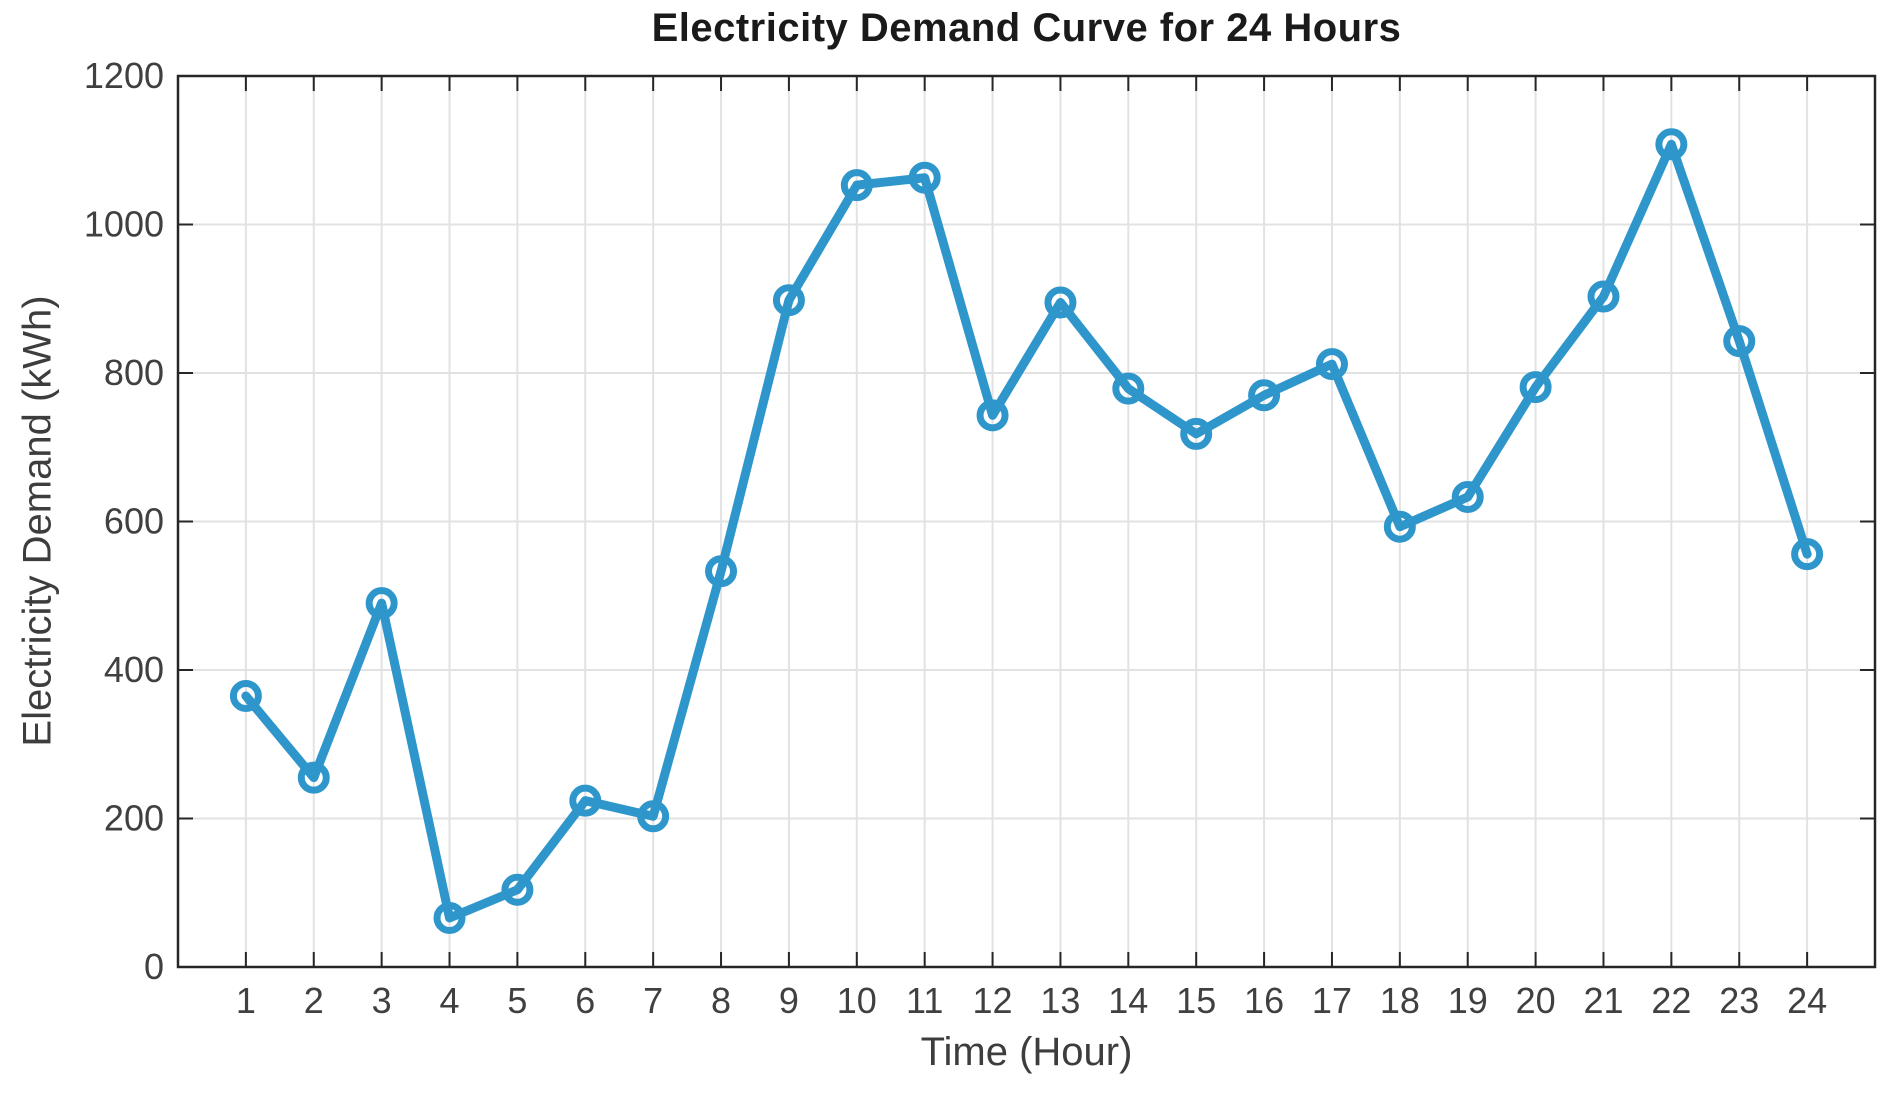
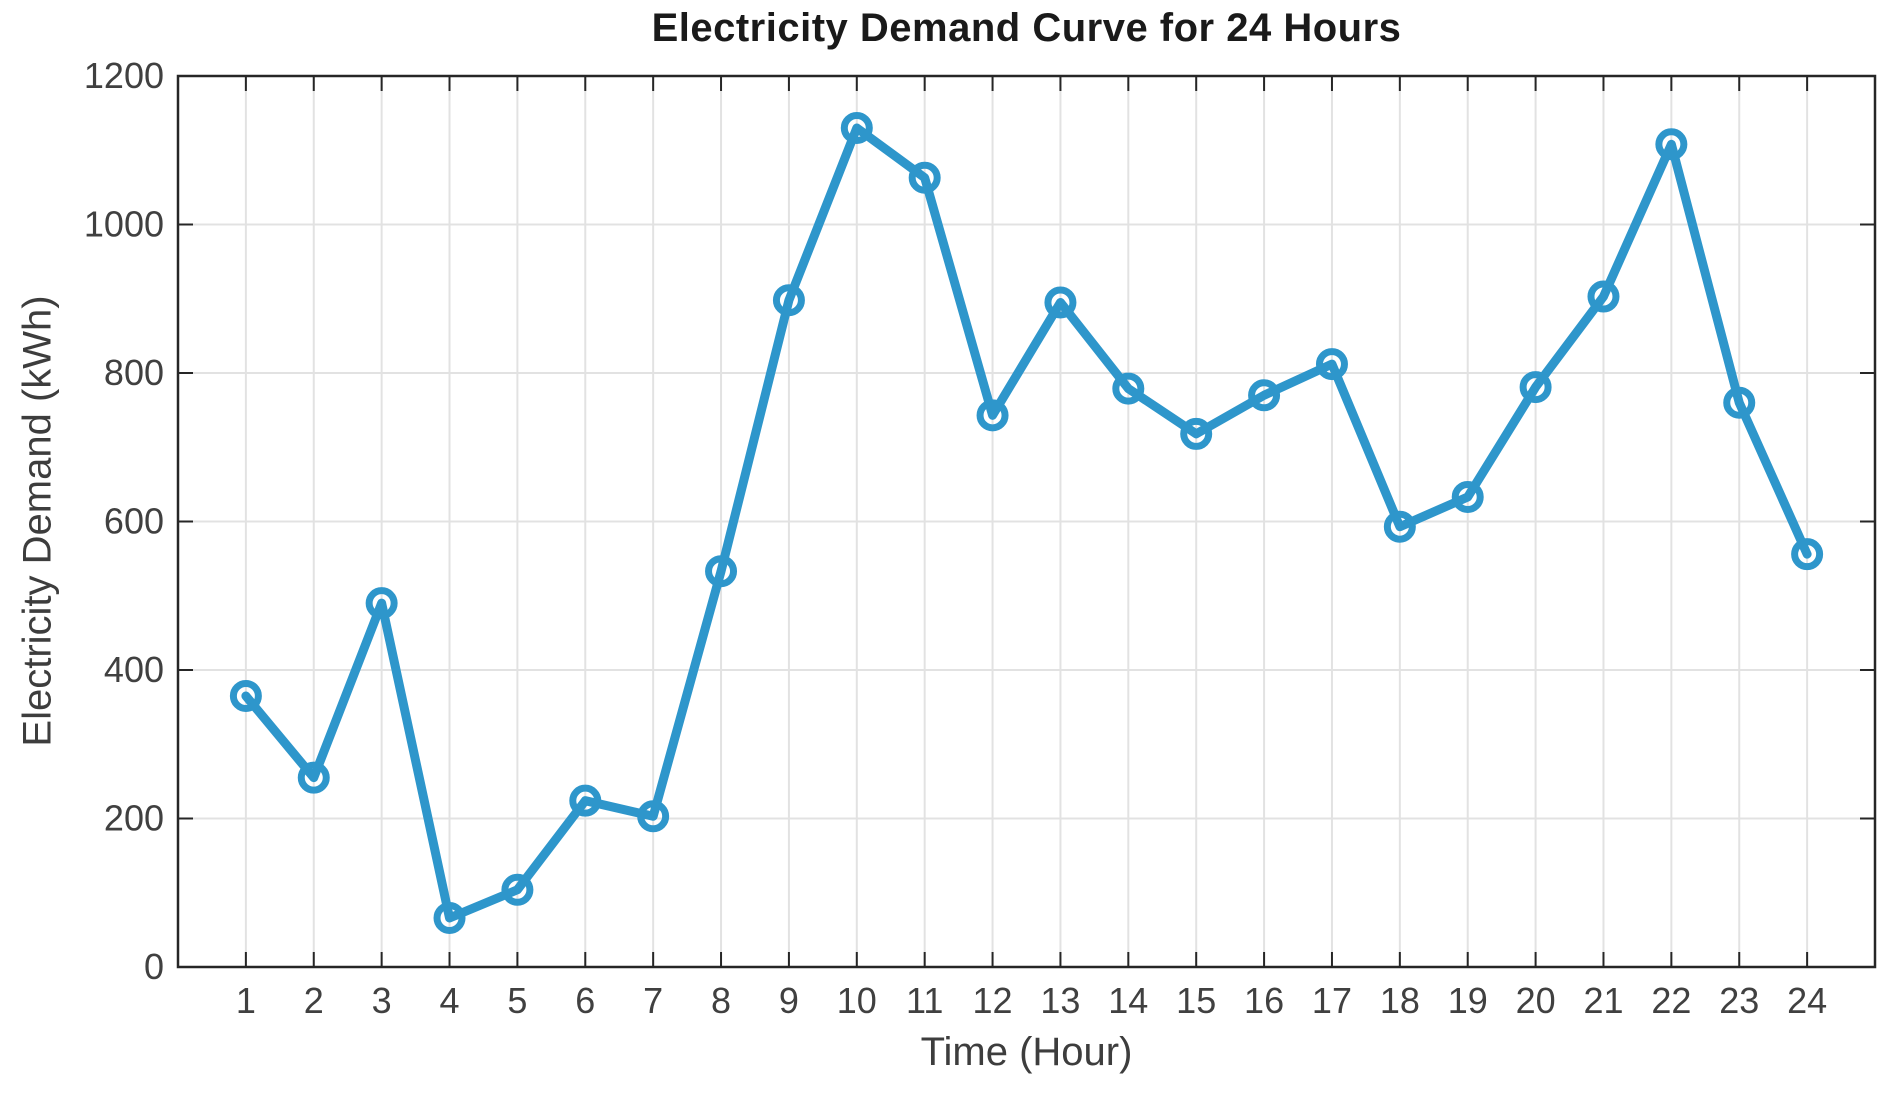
10: 1050 -> 1130
23: 840 -> 760
